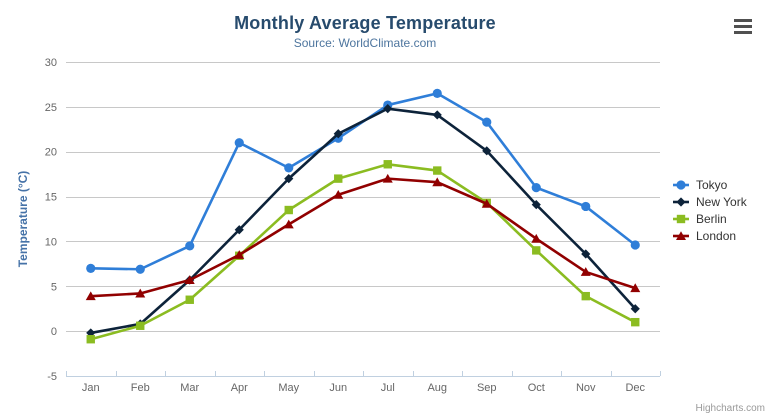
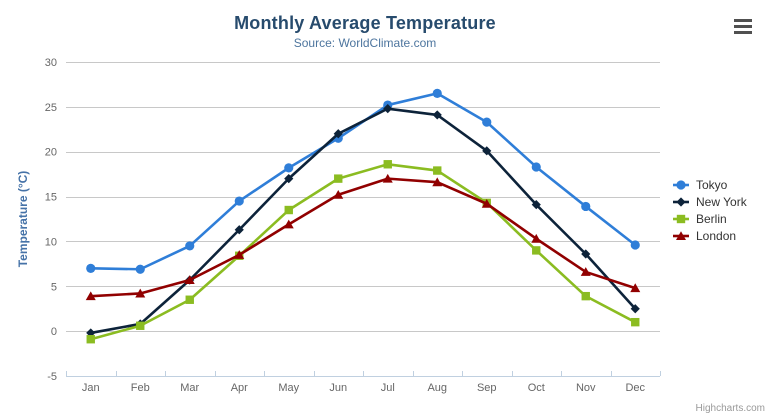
Tokyo/Apr: 21 -> 14
Tokyo/Oct: 16 -> 18
